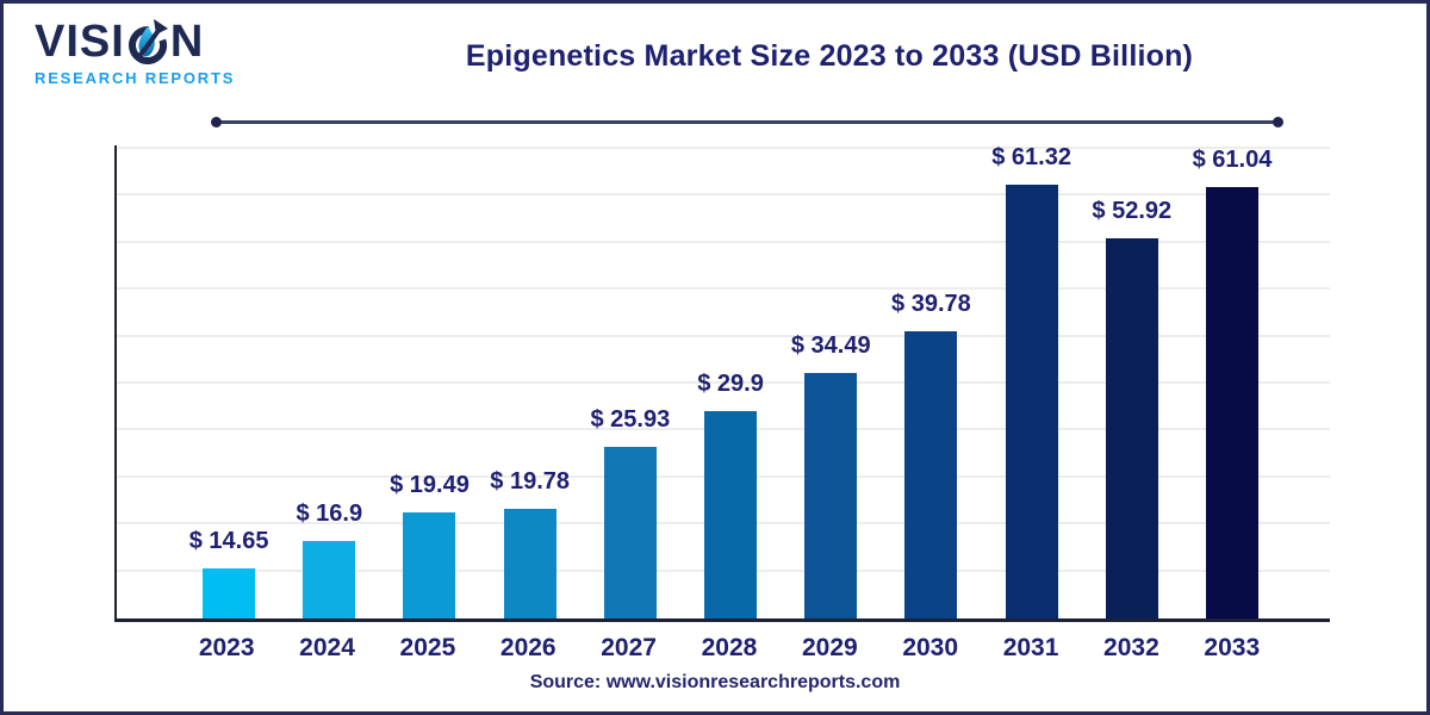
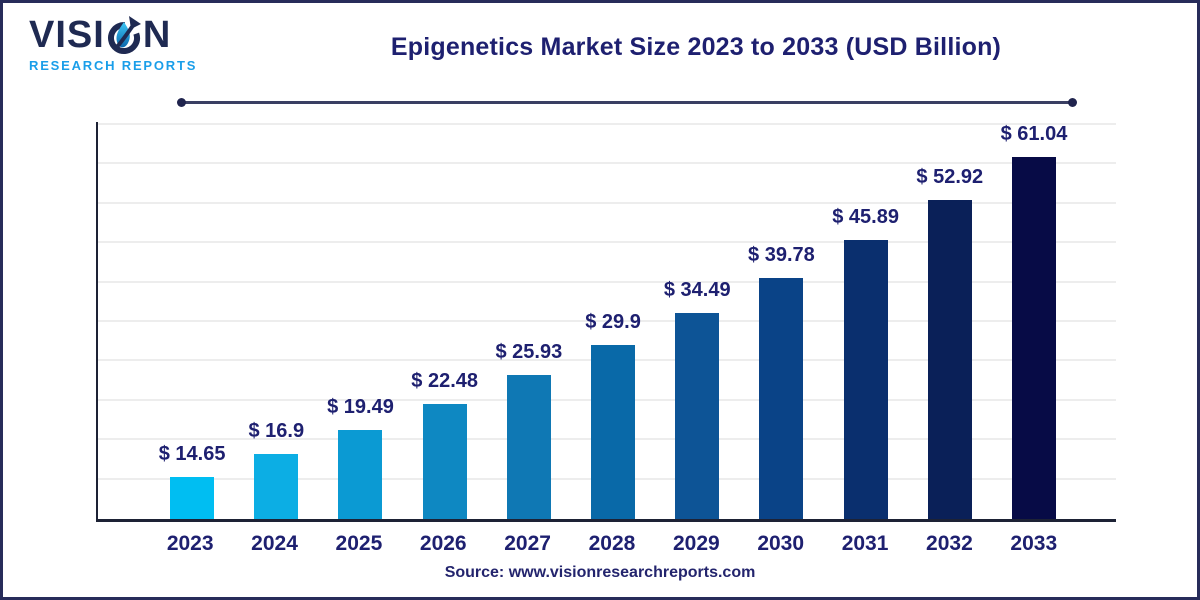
2026: 19.78 -> 22.48
2031: 61.32 -> 45.89
